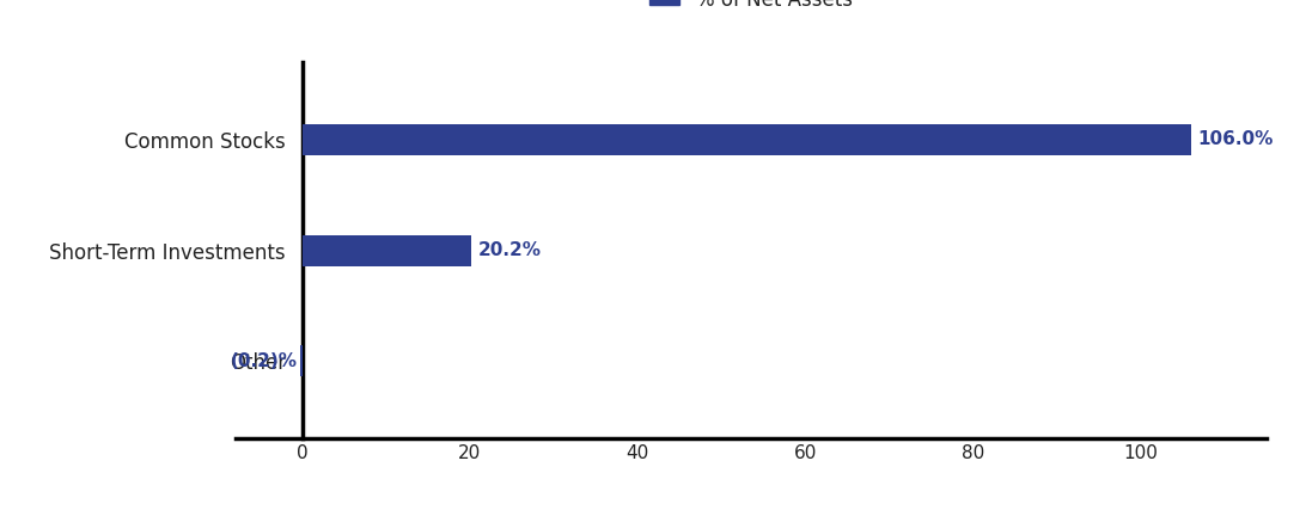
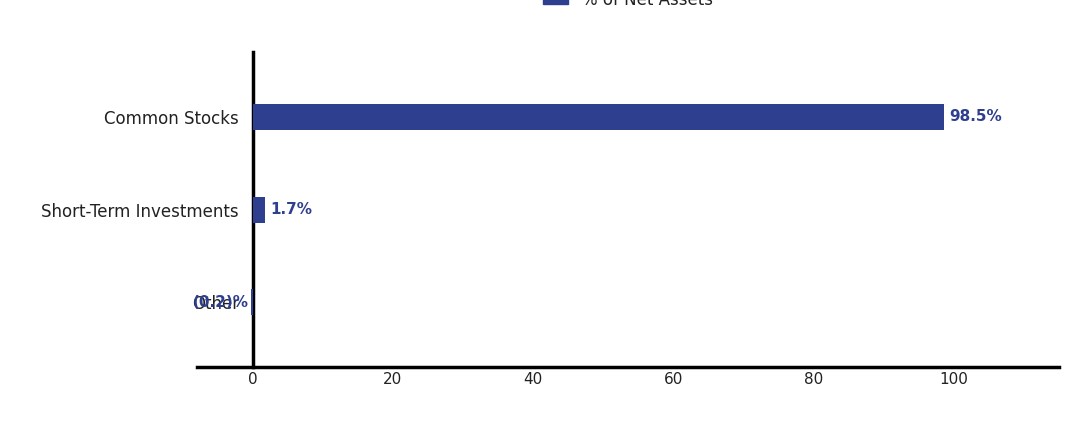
Common Stocks: 106.0% -> 98.5%
Short-Term Investments: 20.2% -> 1.7%
